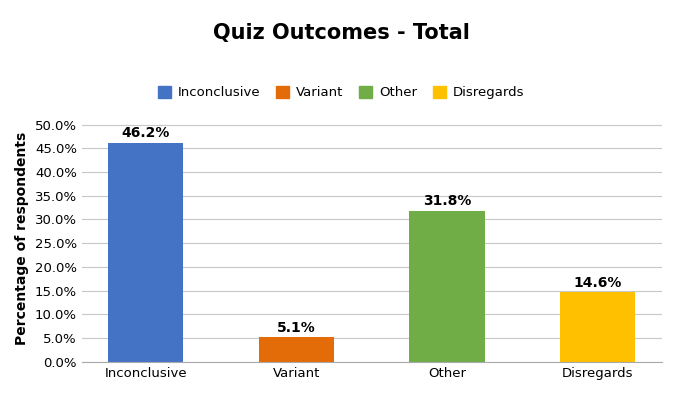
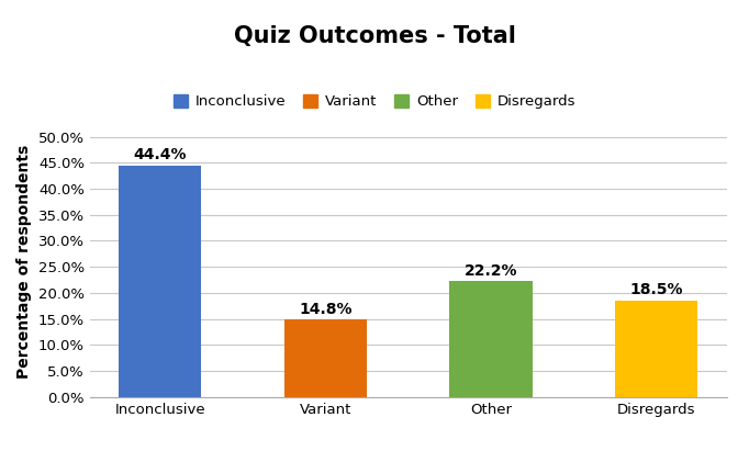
Inconclusive: 46.2% -> 44.4%
Variant: 5.1% -> 14.8%
Other: 31.8% -> 22.2%
Disregards: 14.6% -> 18.5%
